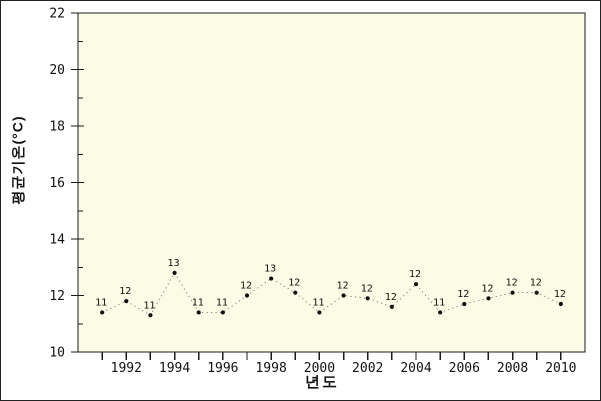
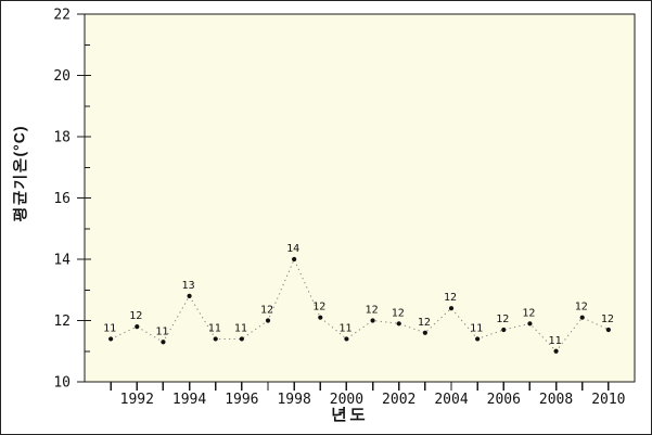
1998: 13 -> 14
2008: 12 -> 11
